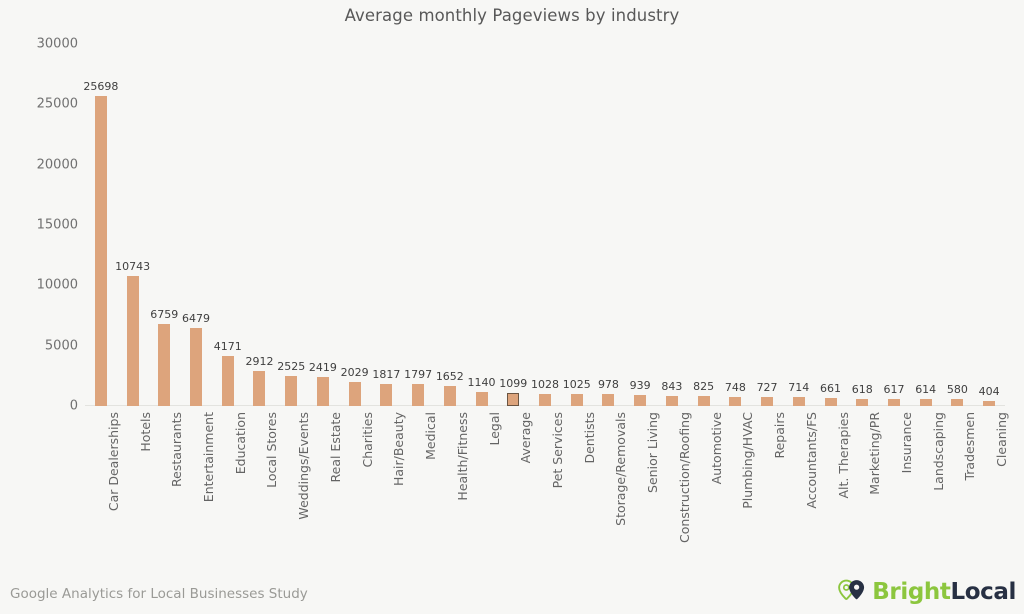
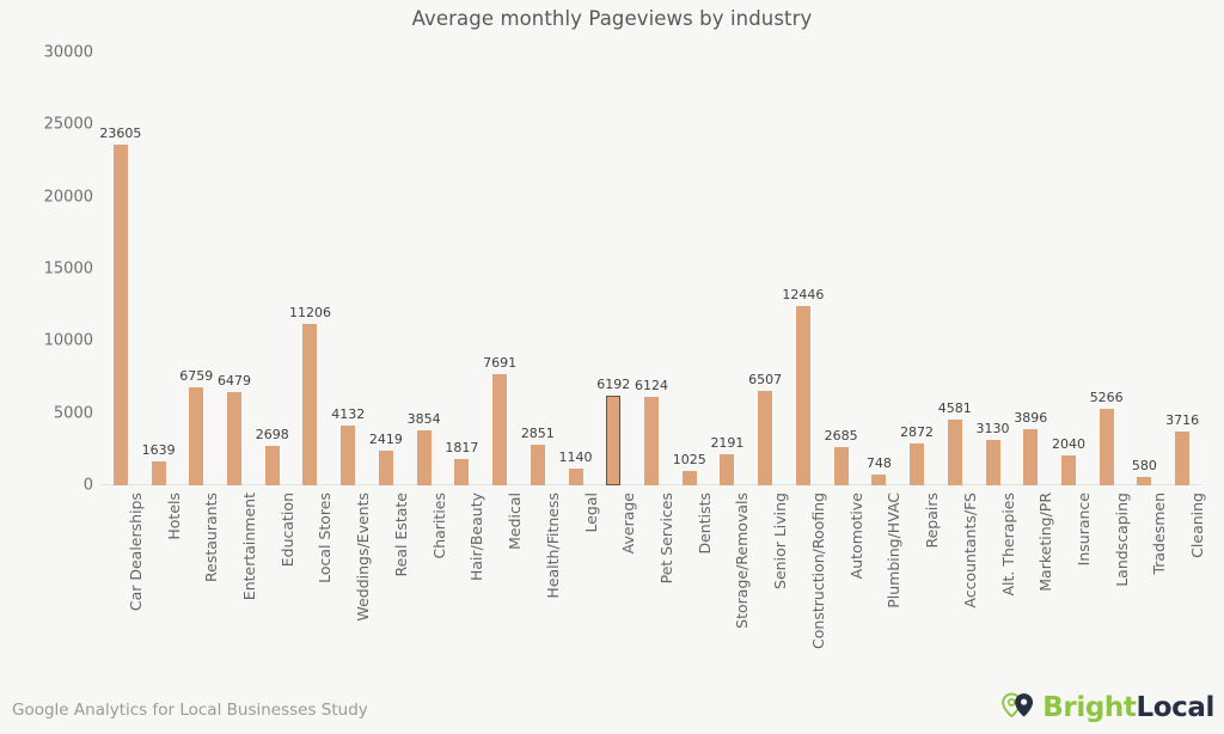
Car Dealerships: 25698 -> 23605
Hotels: 10743 -> 1639
Education: 4171 -> 2698
Local Stores: 2912 -> 11206
Weddings/Events: 2525 -> 4132
Charities: 2029 -> 3854
Medical: 1797 -> 7691
Health/Fitness: 1652 -> 2851
Average: 1099 -> 6192
Pet Services: 1028 -> 6124
Storage/Removals: 978 -> 2191
Senior Living: 939 -> 6507
Construction/Roofing: 843 -> 12446
Automotive: 825 -> 2685
Repairs: 727 -> 2872
Accountants/FS: 714 -> 4581
Alt. Therapies: 661 -> 3130
Marketing/PR: 618 -> 3896
Insurance: 617 -> 2040
Landscaping: 614 -> 5266
Cleaning: 404 -> 3716
